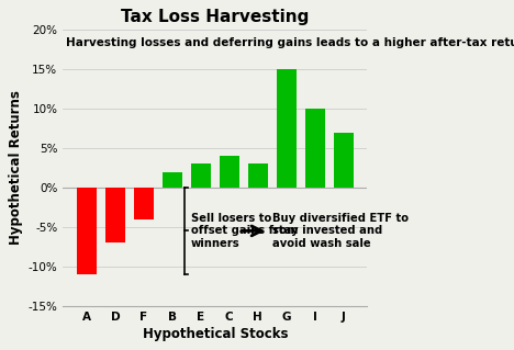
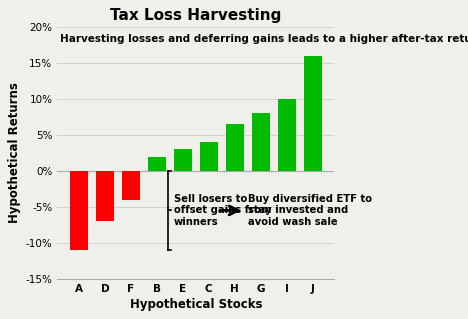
H: 3.0% -> 6.5%
G: 15.0% -> 8.0%
J: 7.0% -> 16.0%
